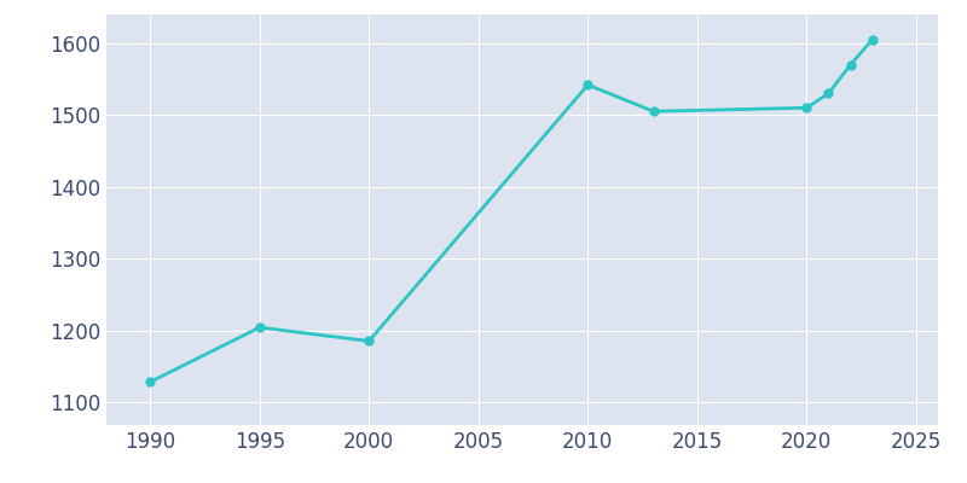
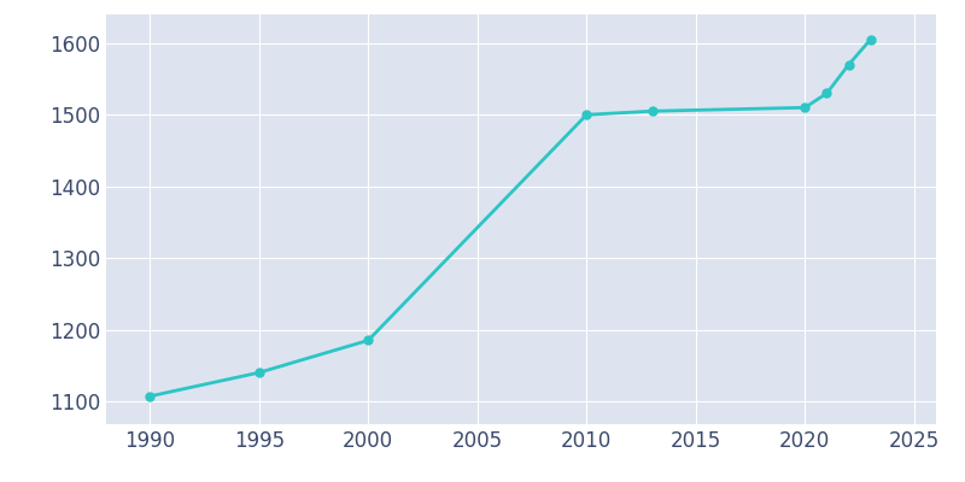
1990: 1128 -> 1107
1995: 1204 -> 1140
2010: 1542 -> 1500
